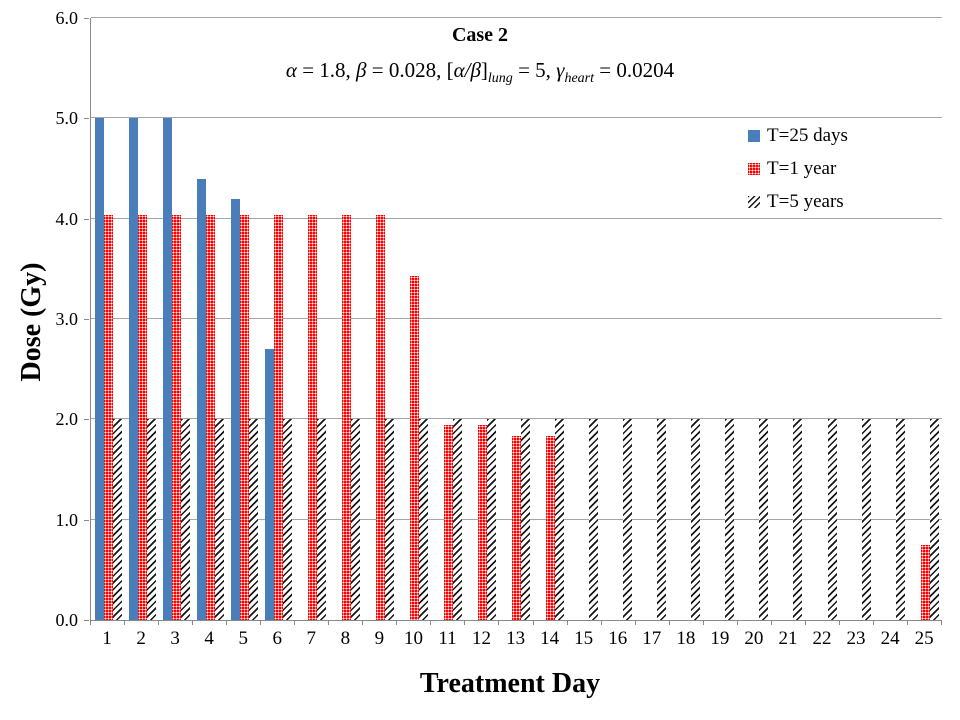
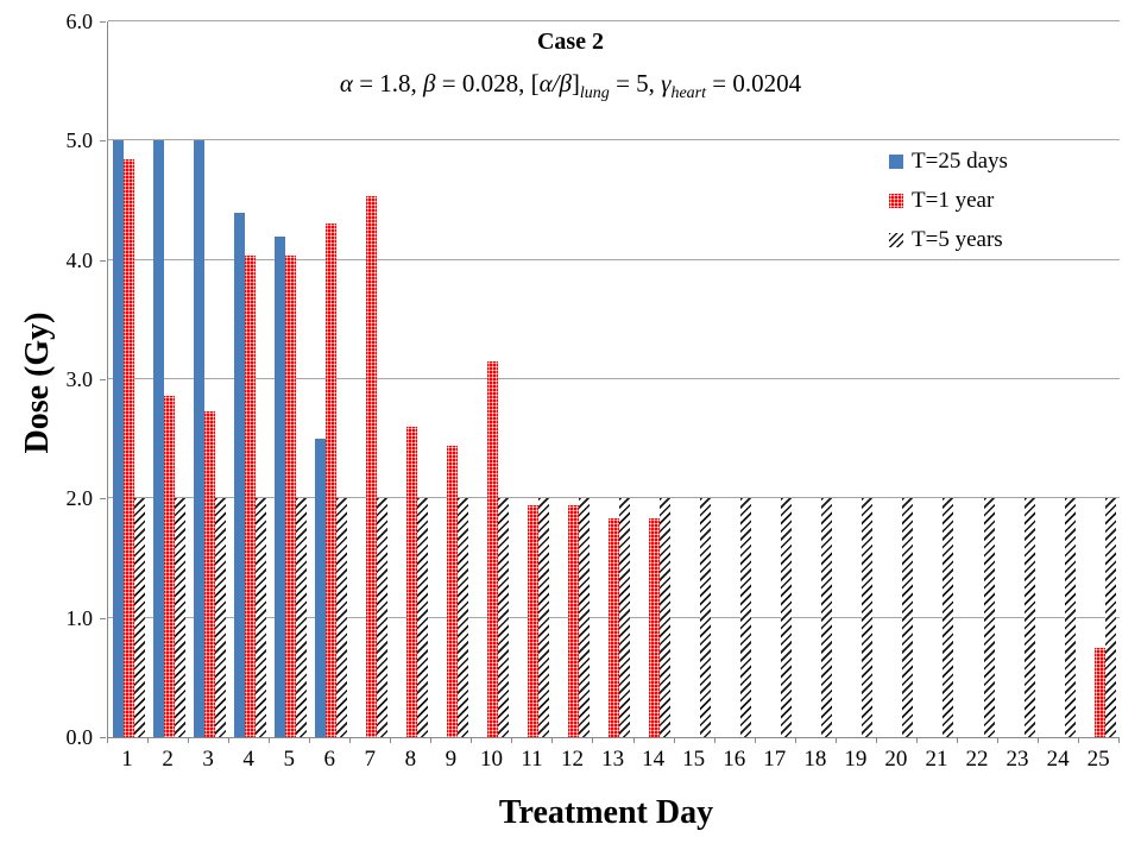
T=1 year/1: 4.04 -> 4.84
T=1 year/2: 4.04 -> 2.86
T=1 year/3: 4.04 -> 2.73
T=25 days/6: 2.7 -> 2.5
T=1 year/6: 4.04 -> 4.31
T=1 year/7: 4.04 -> 4.54
T=1 year/8: 4.04 -> 2.60
T=1 year/9: 4.04 -> 2.44
T=1 year/10: 3.43 -> 3.15
